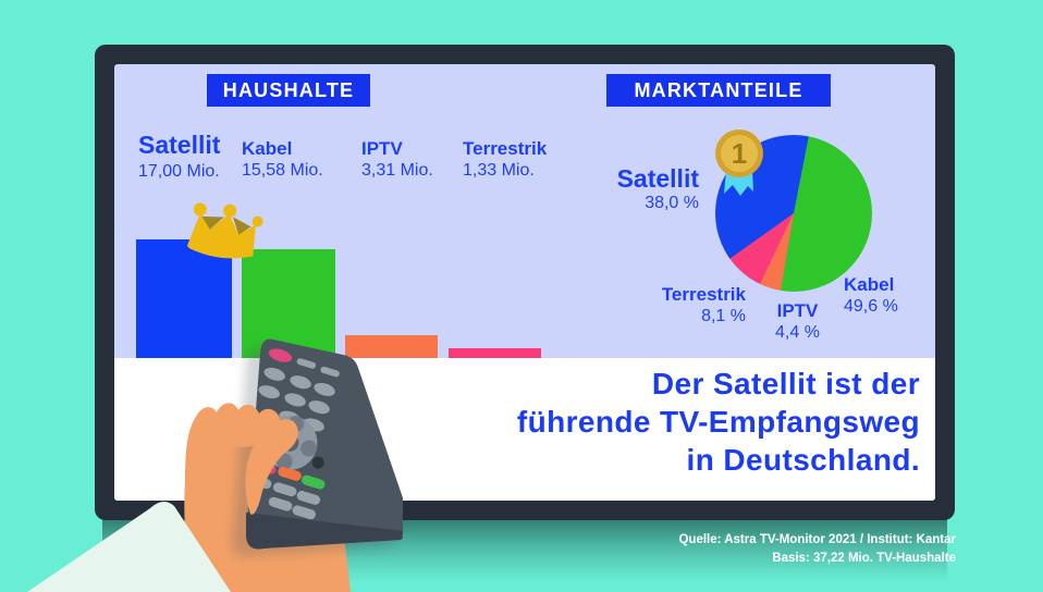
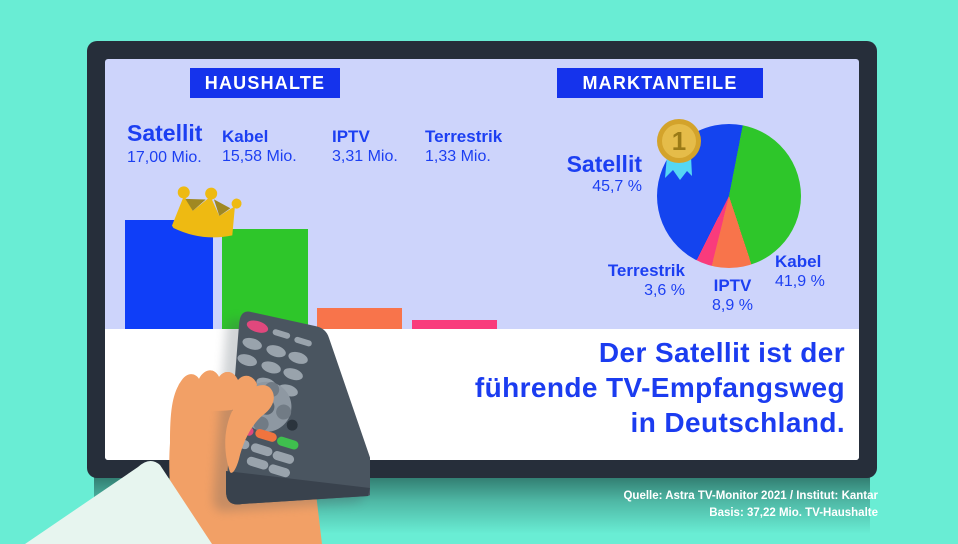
MARKTANTEILE/Satellit: 38,0 -> 45,7
MARKTANTEILE/Kabel: 49,6 -> 41,9
MARKTANTEILE/IPTV: 4,4 -> 8,9
MARKTANTEILE/Terrestrik: 8,1 -> 3,6
